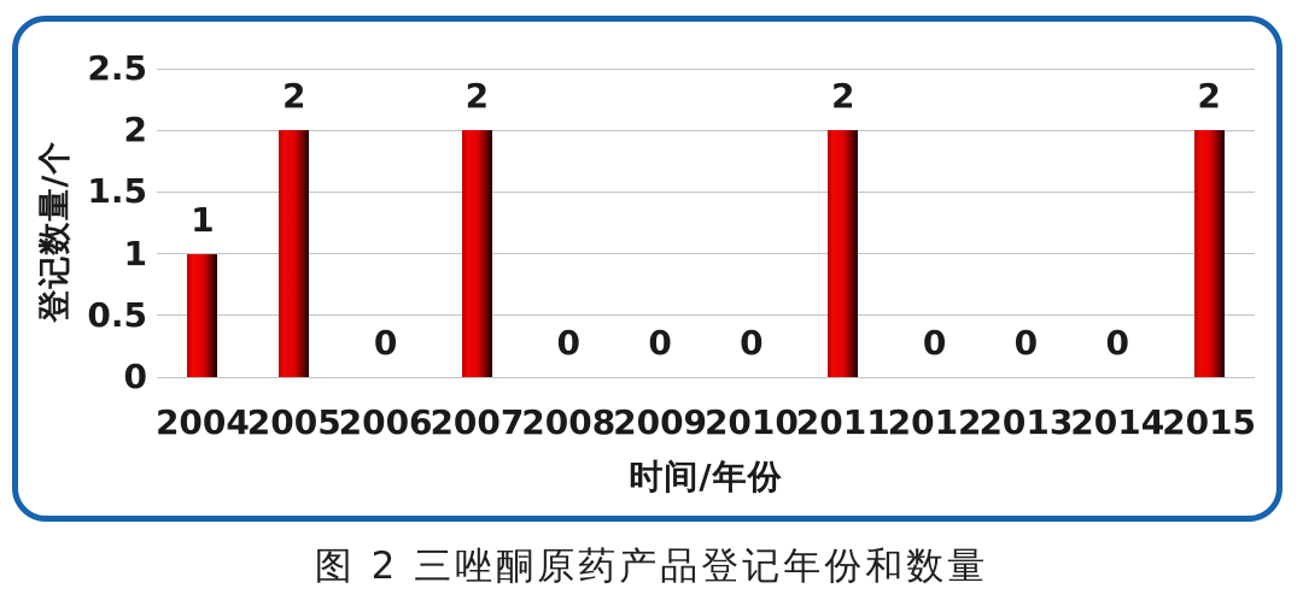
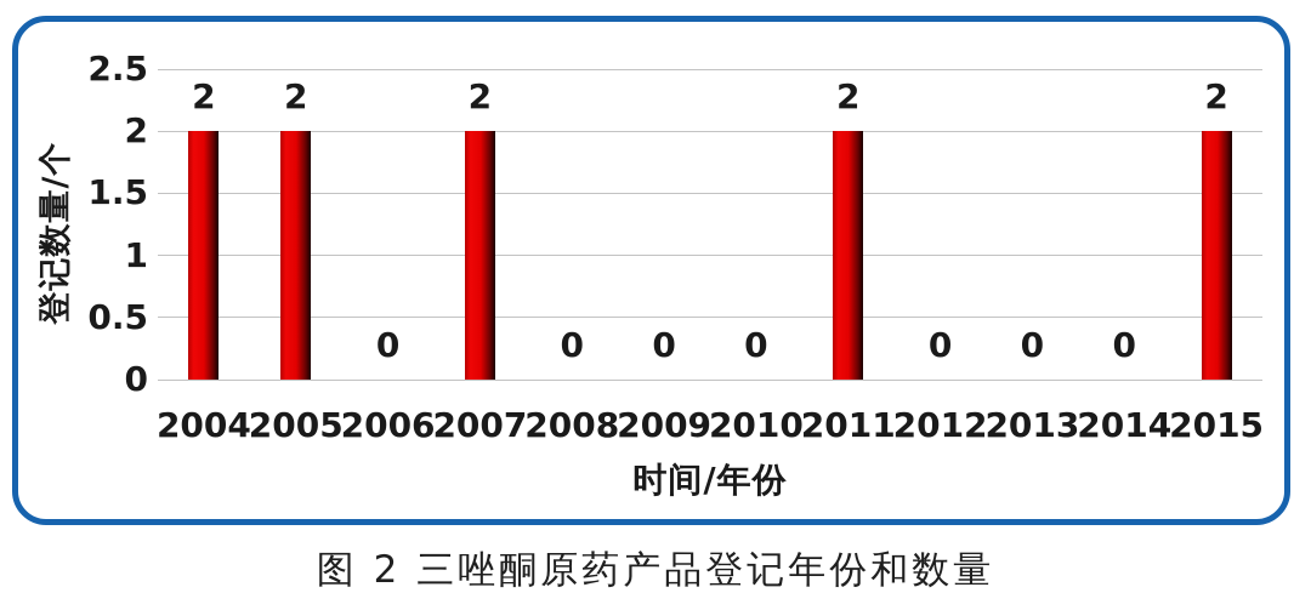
2004: 1 -> 2
